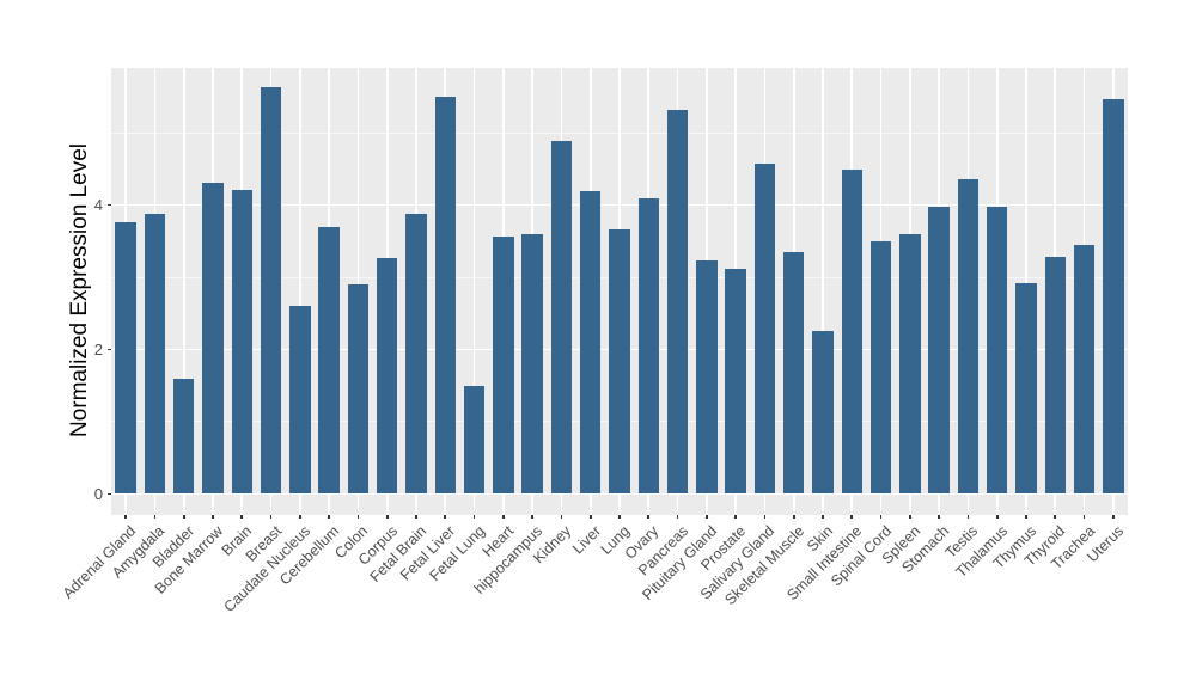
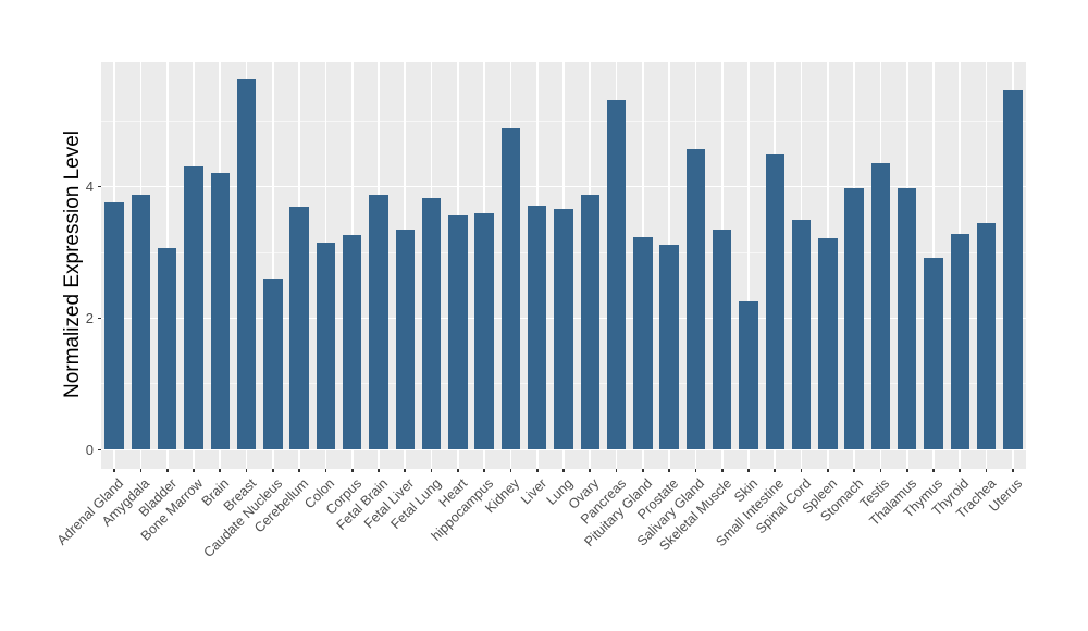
Bladder: 1.6 -> 3.1
Colon: 2.9 -> 3.1
Fetal Liver: 5.5 -> 3.4
Fetal Lung: 1.5 -> 3.8
Liver: 4.2 -> 3.7
Ovary: 4.1 -> 3.9
Spleen: 3.6 -> 3.2
